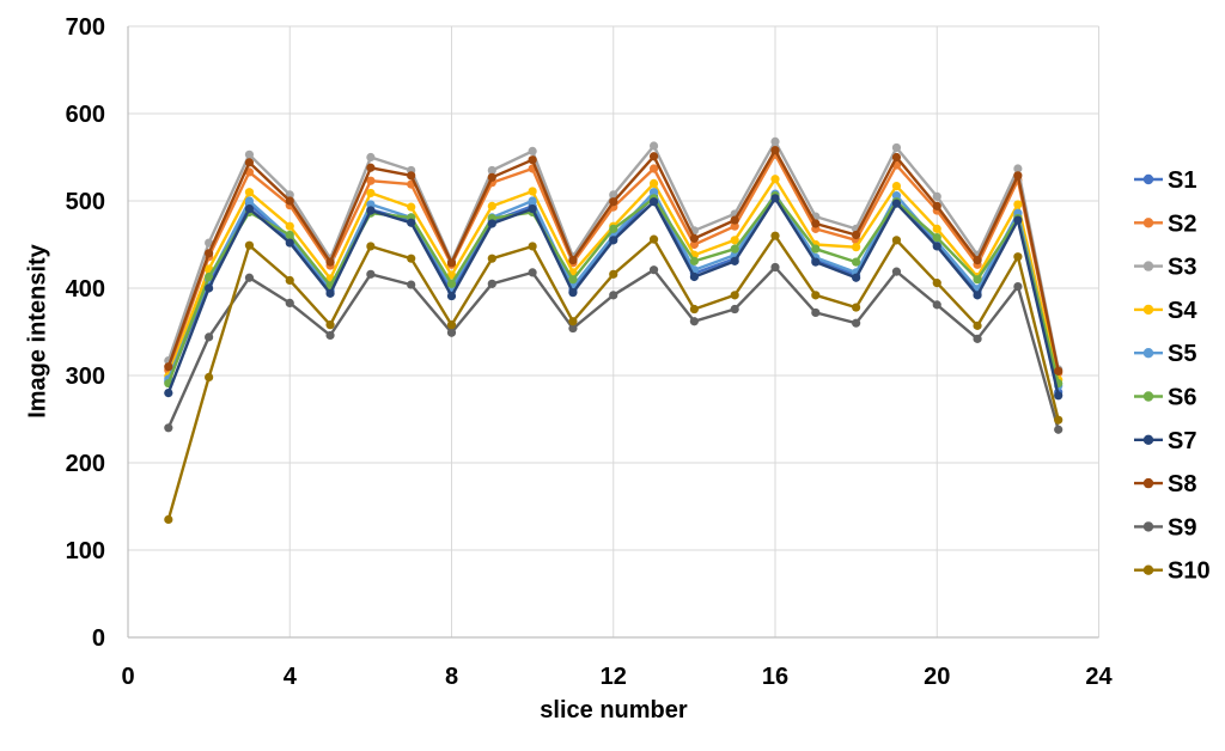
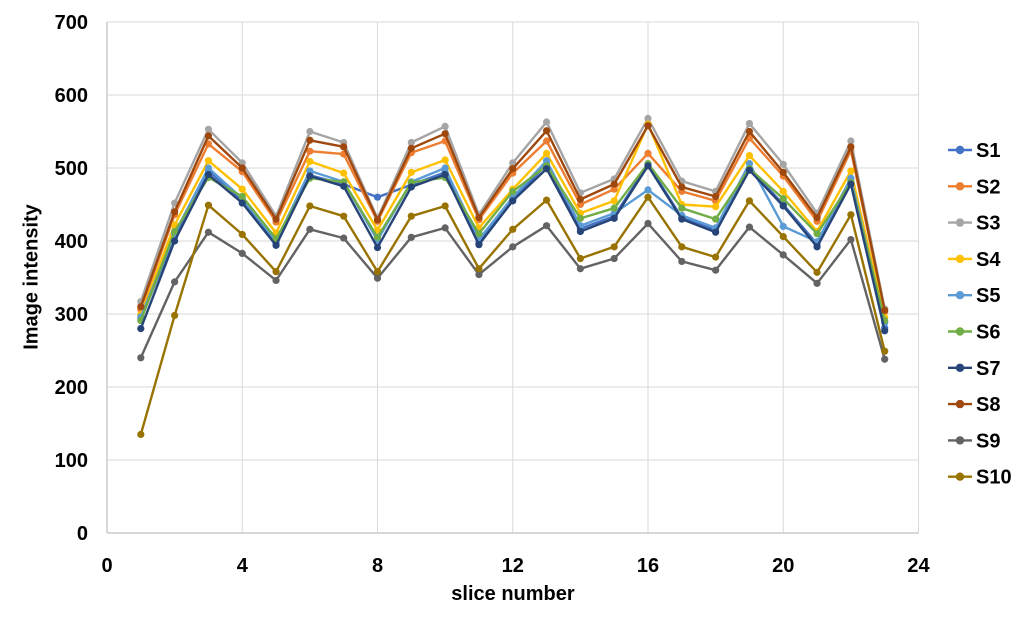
S1/8: 400 -> 460
S2/16: 550 -> 520
S4/16: 520 -> 560
S5/16: 510 -> 470
S5/20: 450 -> 420
